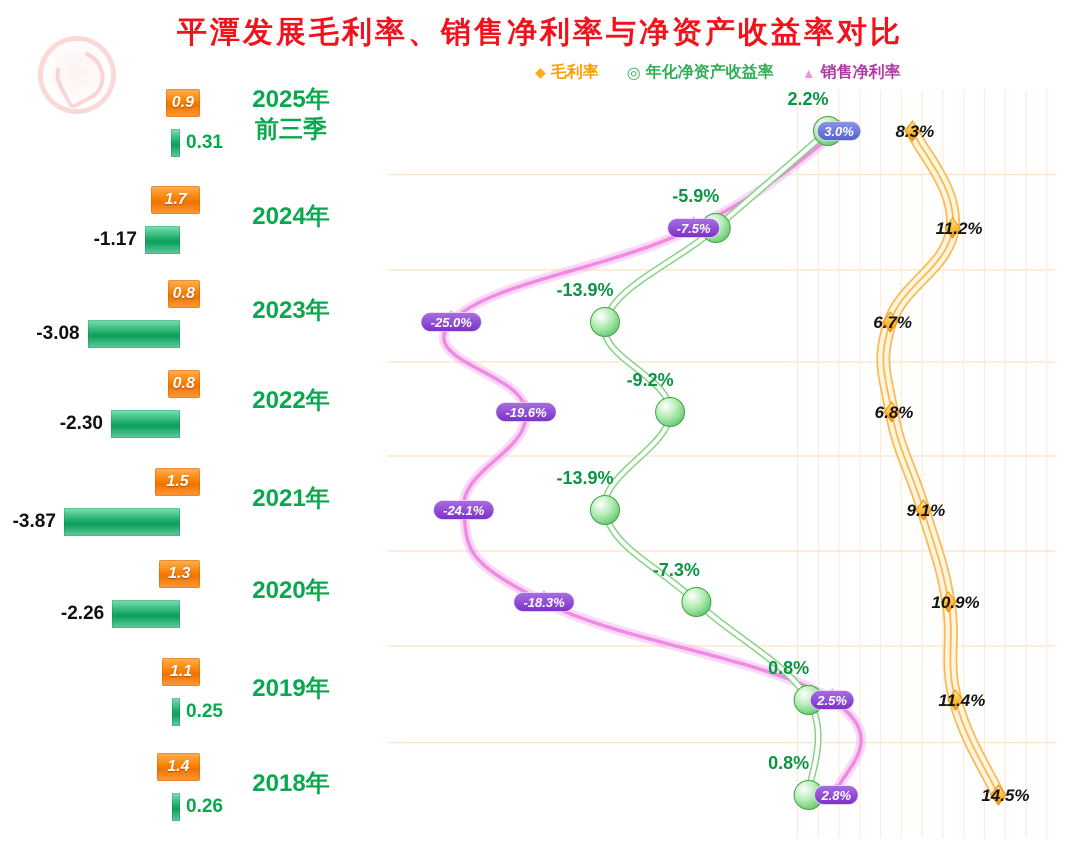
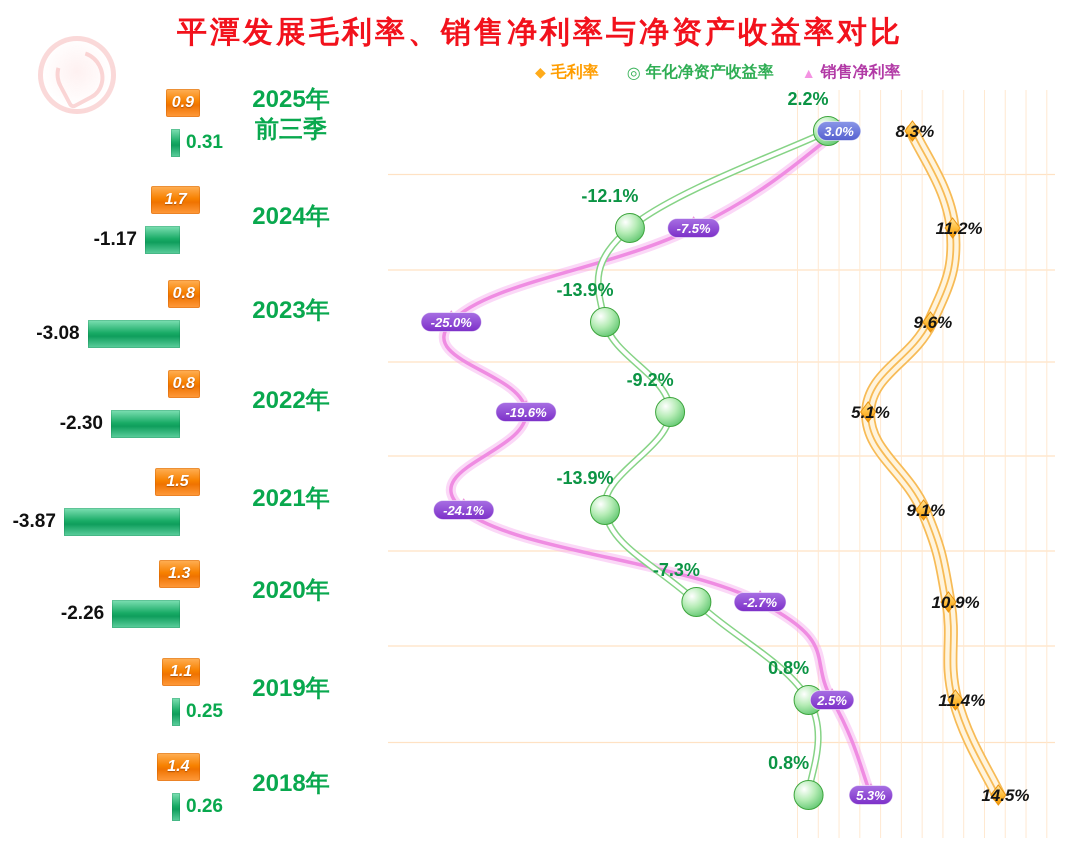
年化净资产收益率/2024年: -5.9% -> -12.1%
毛利率/2023年: 6.7% -> 9.6%
毛利率/2022年: 6.8% -> 5.1%
销售净利率/2020年: -18.3% -> -2.7%
销售净利率/2018年: 2.8% -> 5.3%
